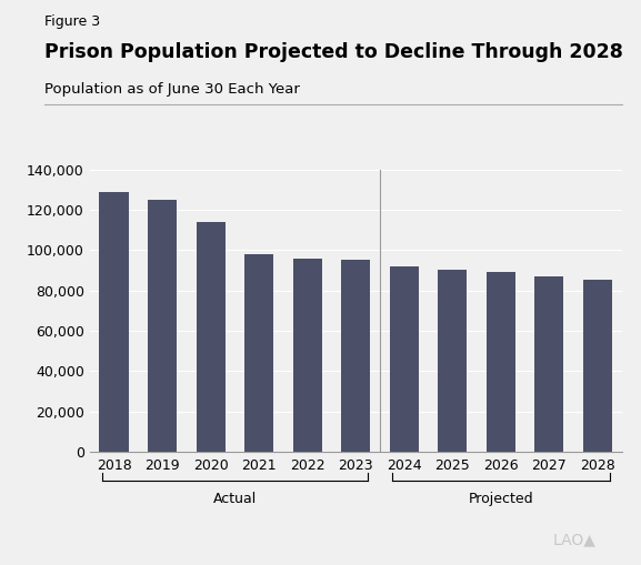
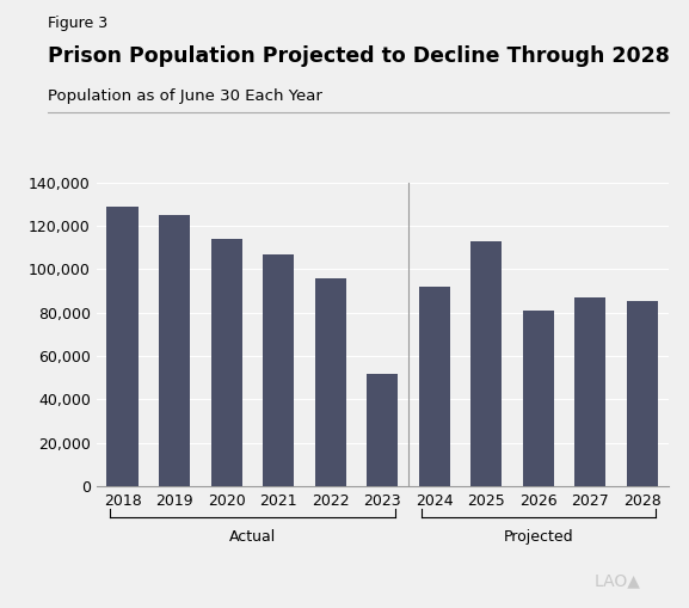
2021: 98,000 -> 107,000
2023: 96,000 -> 52,000
2025: 90,000 -> 113,000
2026: 89,000 -> 81,000
